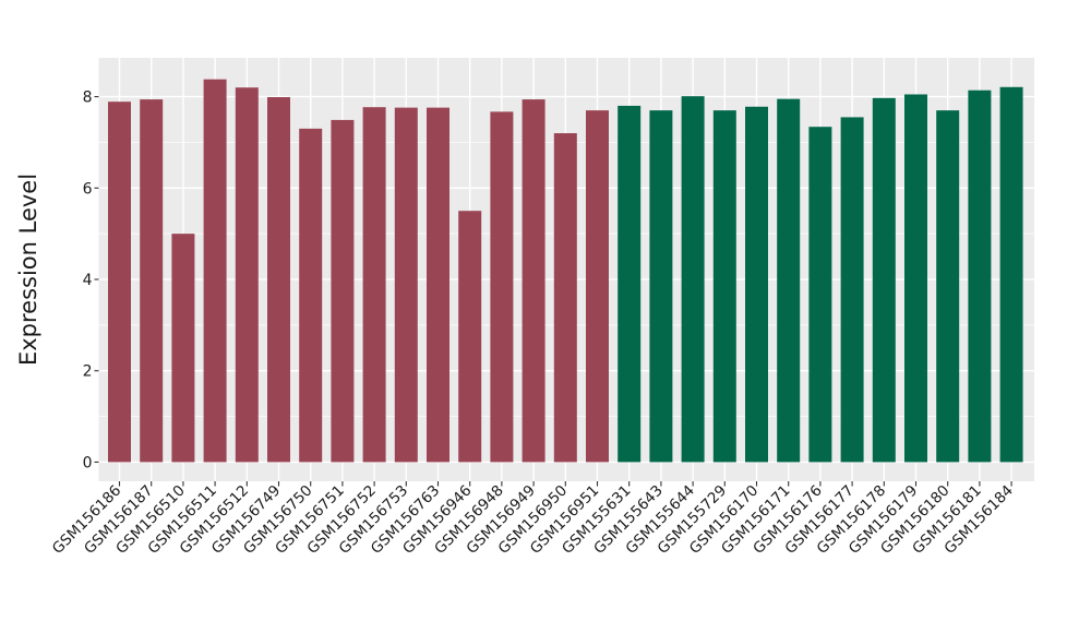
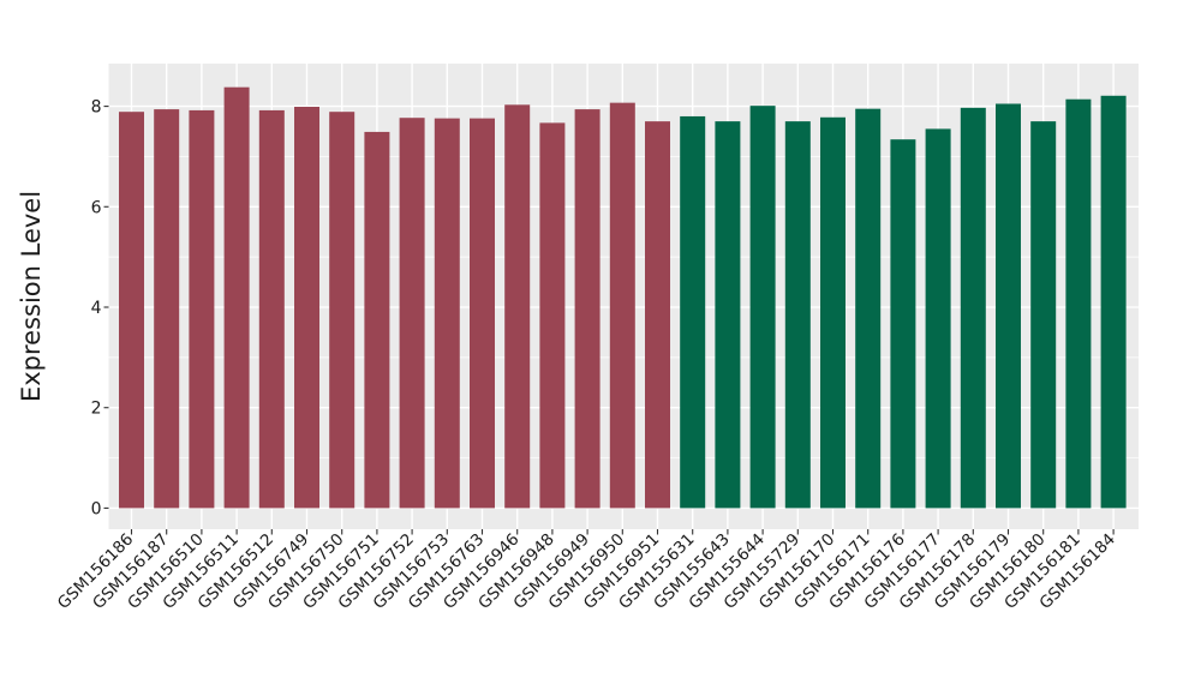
GSM156510: 5.0 -> 7.9
GSM156512: 8.2 -> 7.9
GSM156750: 7.3 -> 7.9
GSM156946: 5.5 -> 8.0
GSM156950: 7.2 -> 8.1
